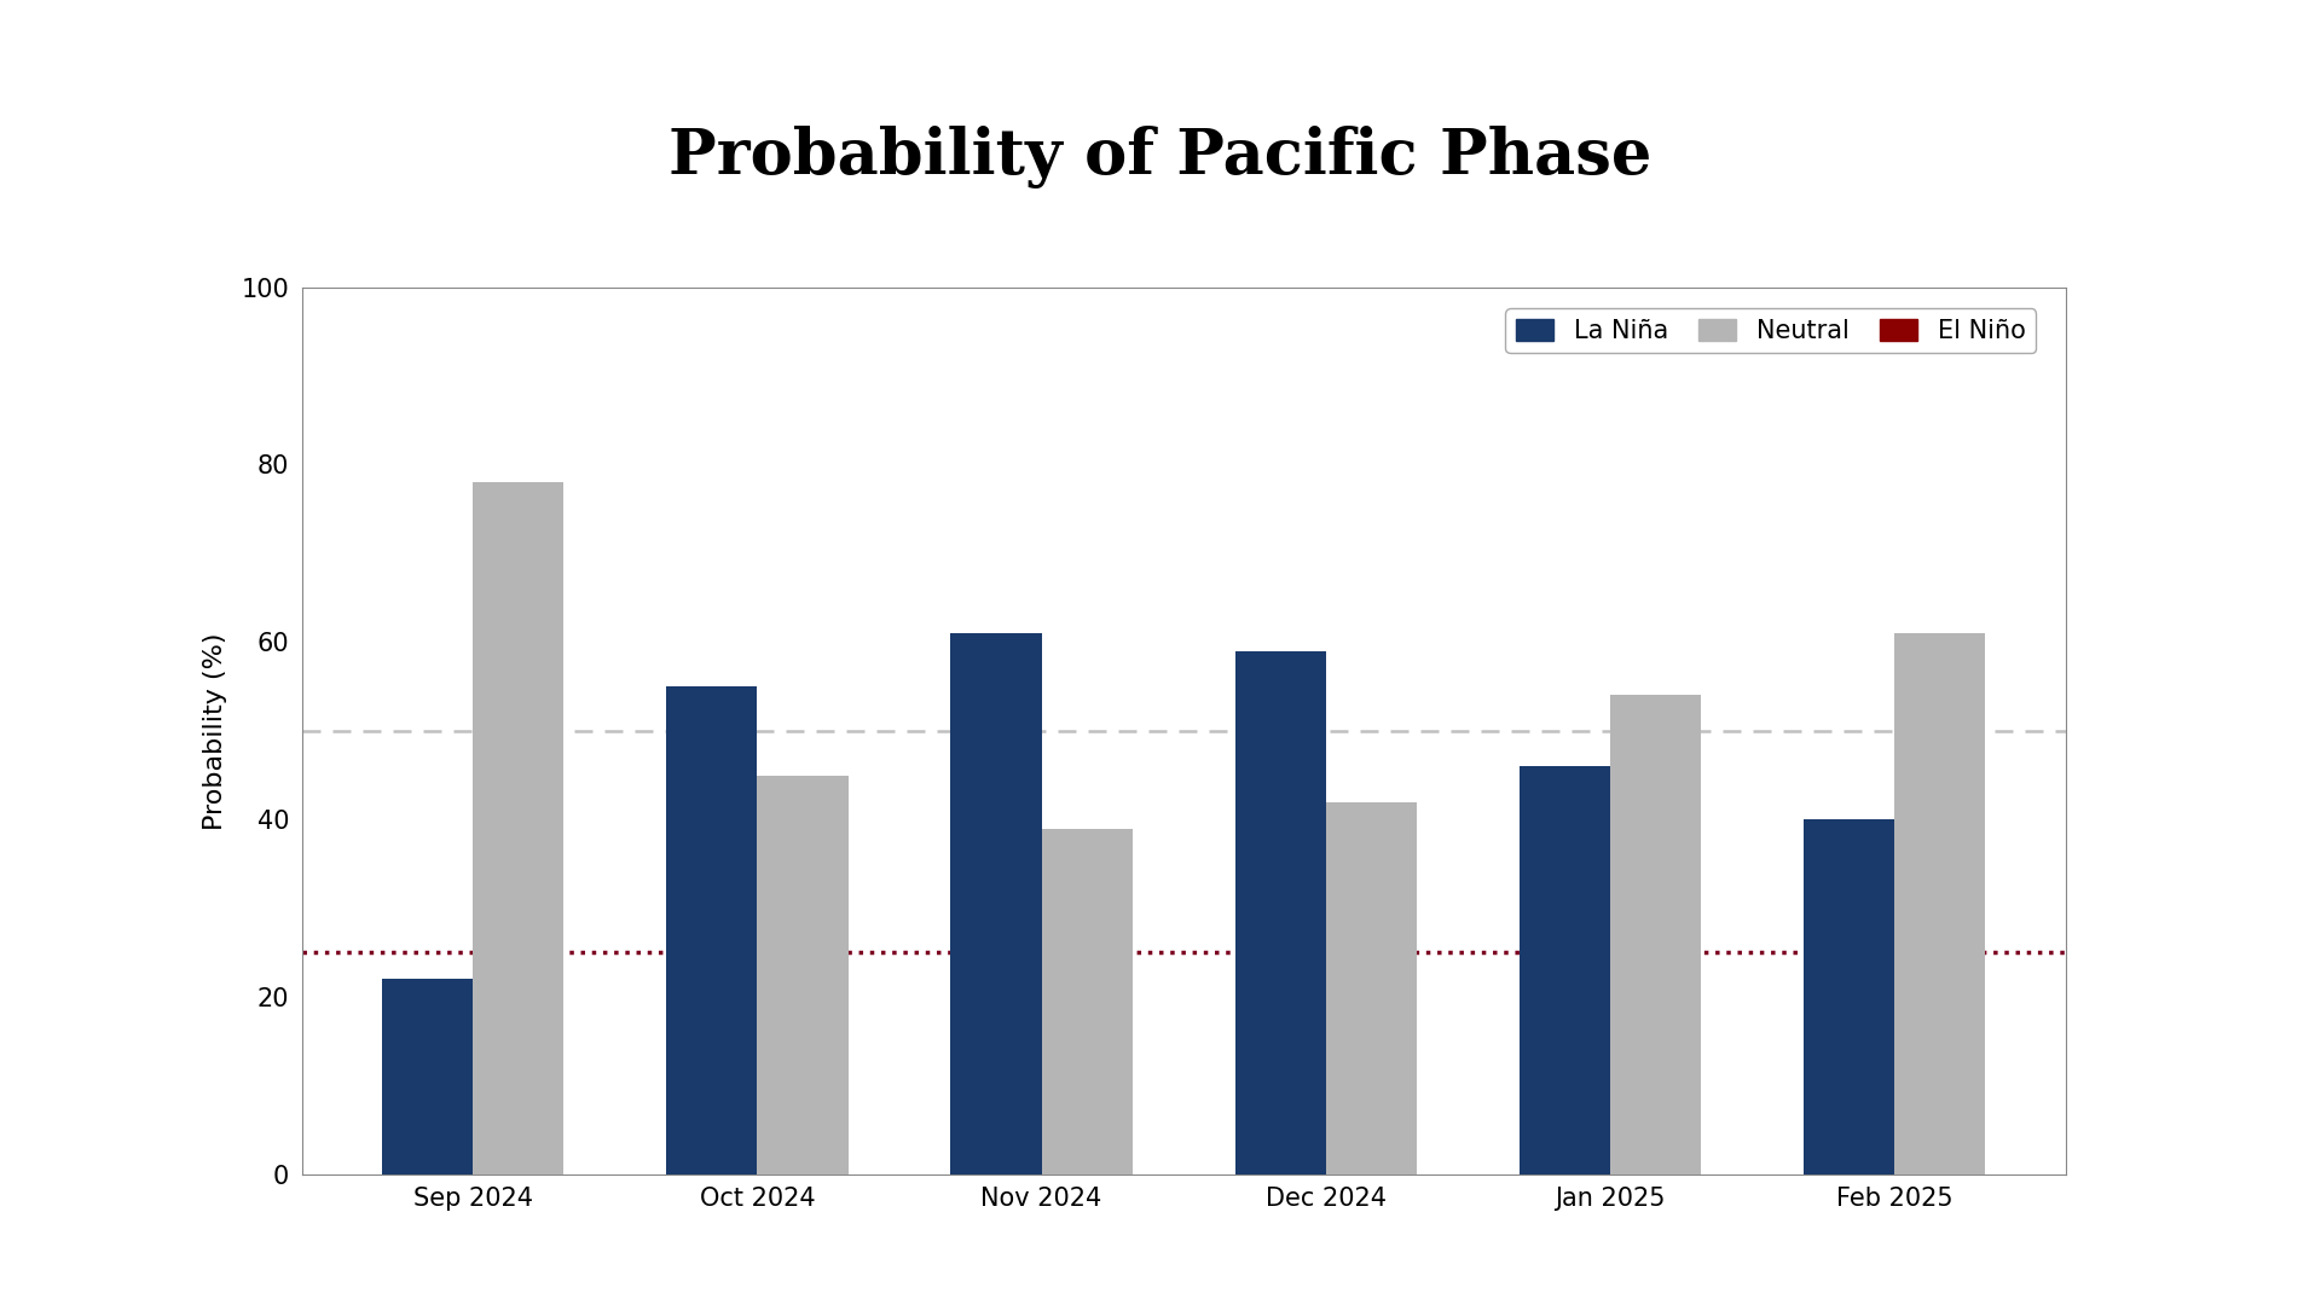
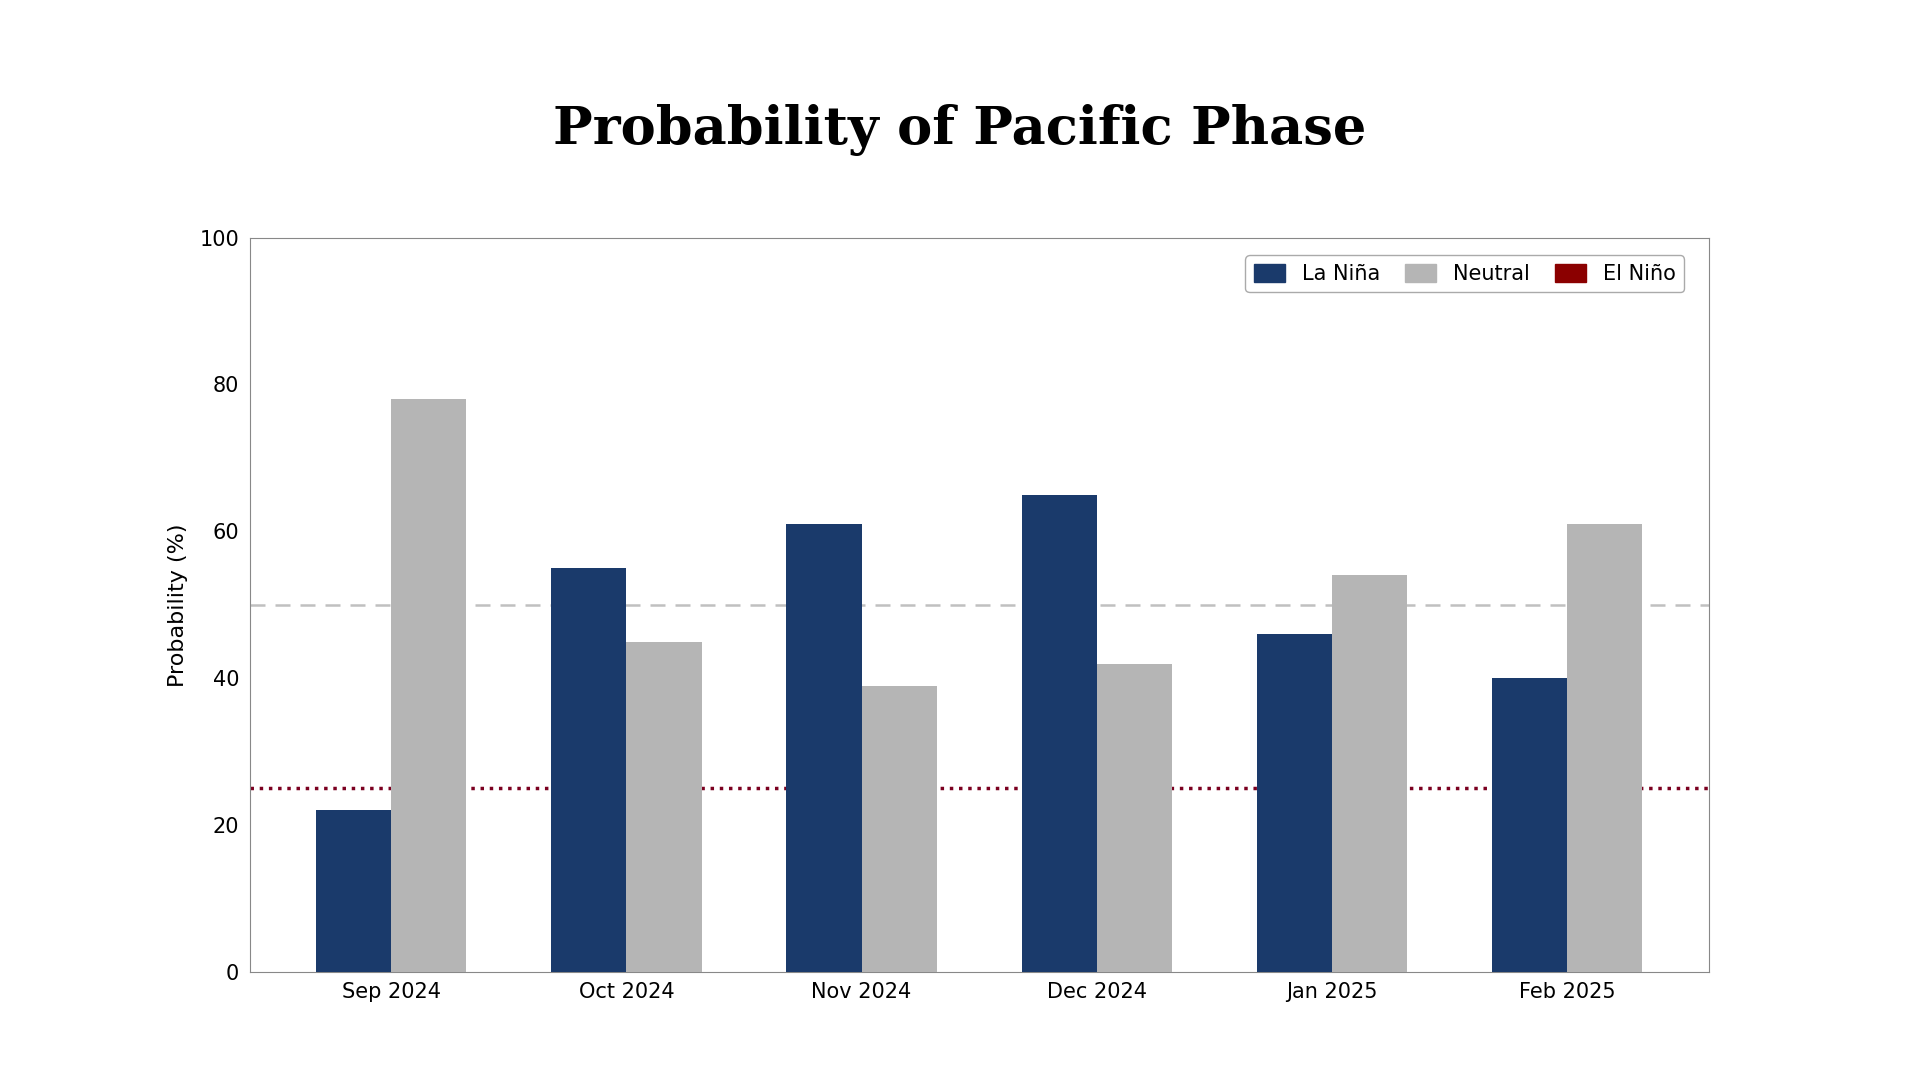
La Niña/Dec 2024: 59 -> 65
